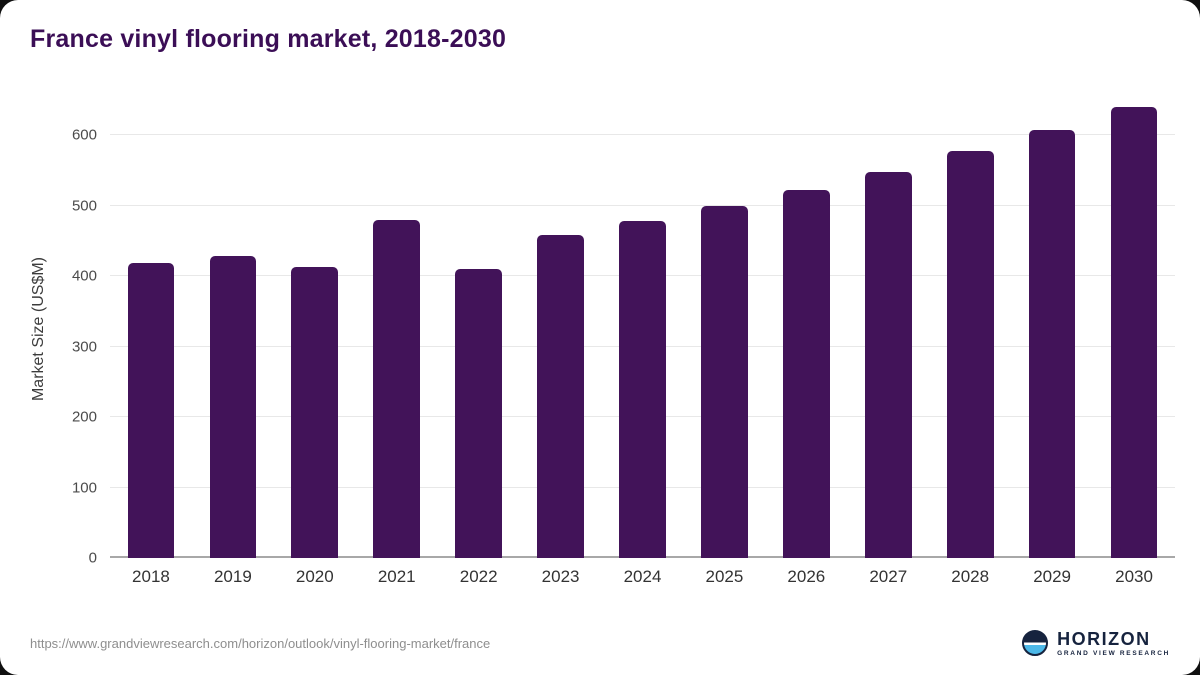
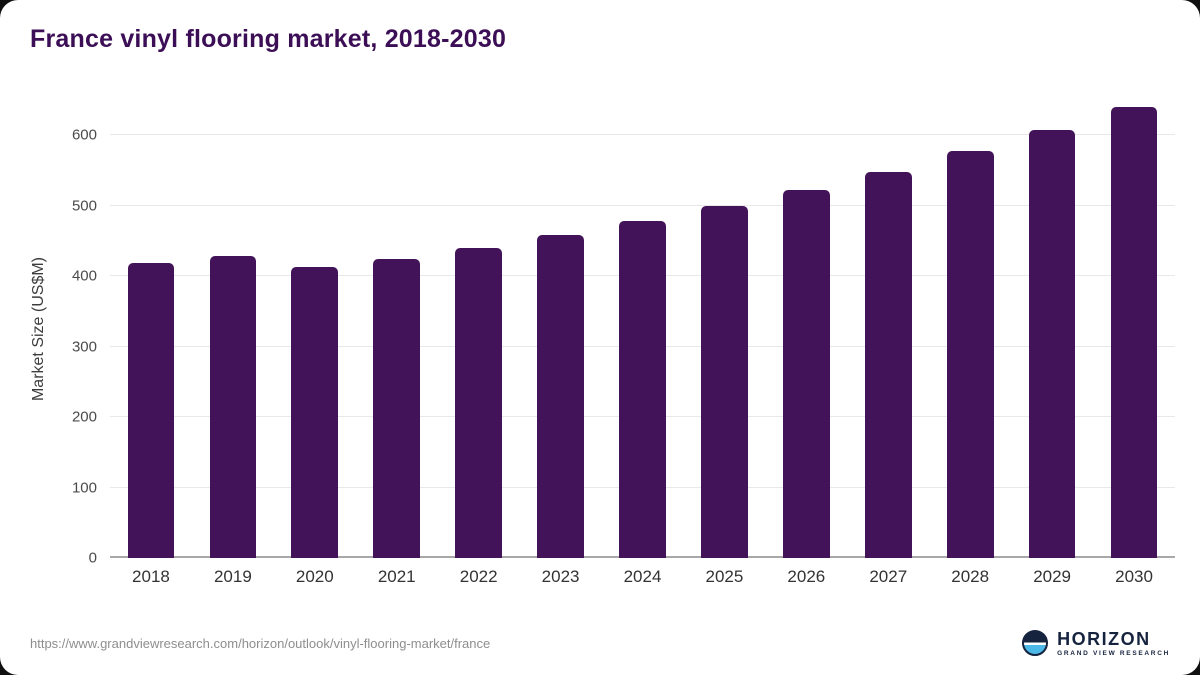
2021: 480 -> 420
2022: 410 -> 440
